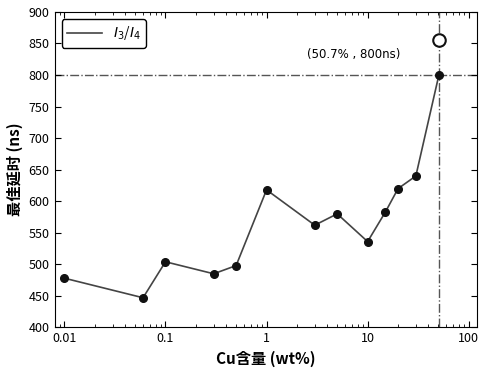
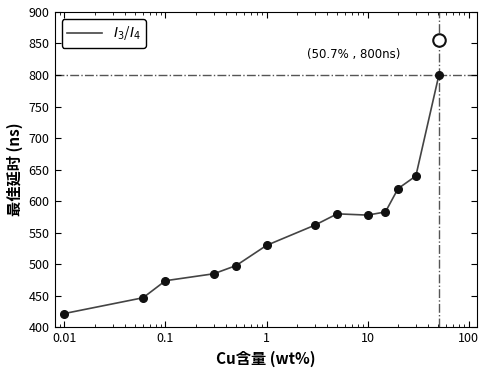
0.01: 478 -> 422
0.1: 504 -> 474
1: 618 -> 530
10: 536 -> 578
